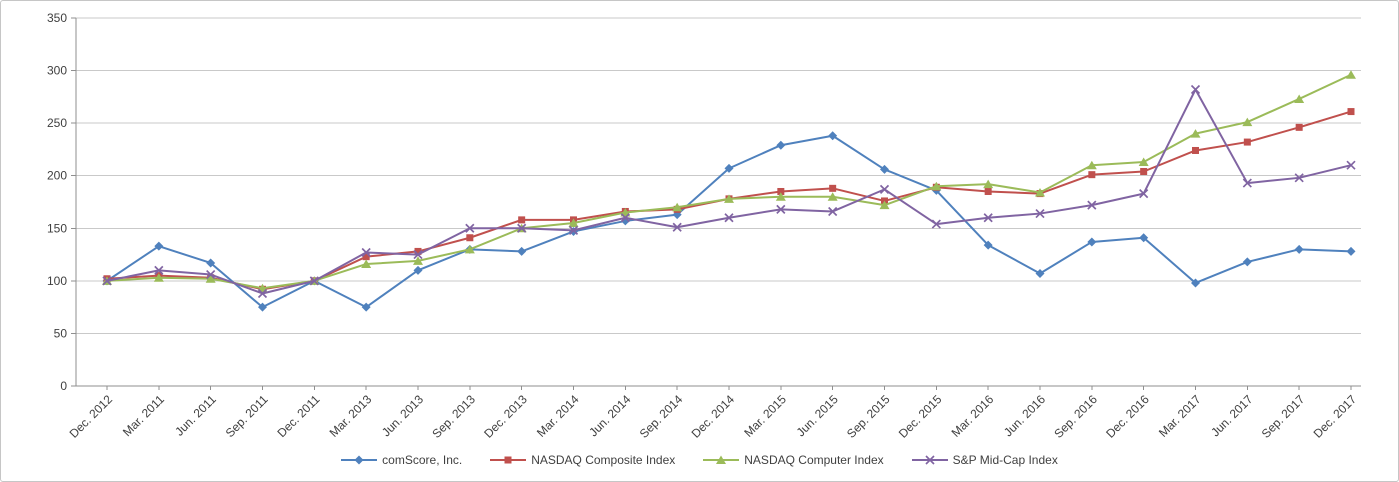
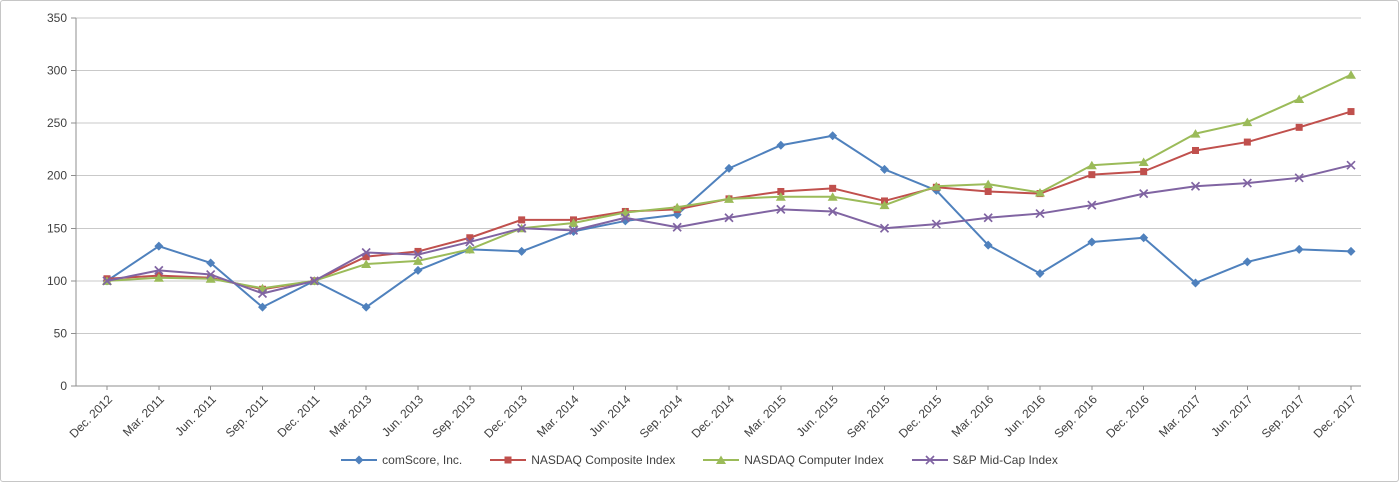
S&P Mid-Cap Index/Sep. 2013: 150 -> 137
S&P Mid-Cap Index/Sep. 2015: 187 -> 150
S&P Mid-Cap Index/Mar. 2017: 282 -> 190
